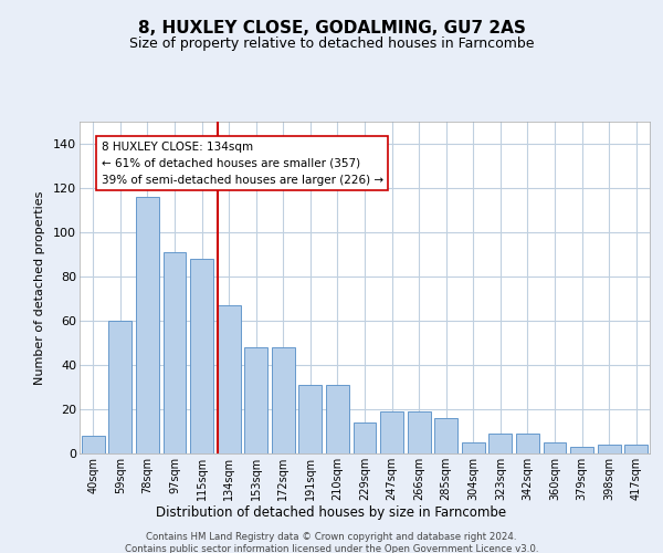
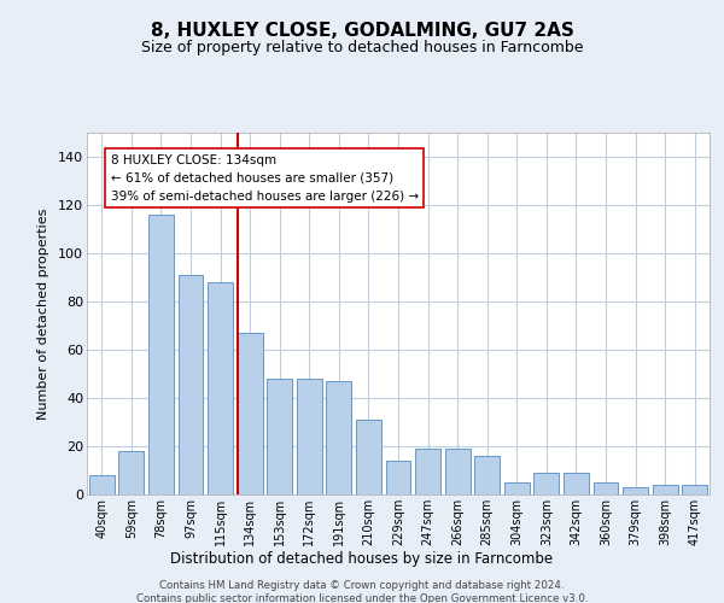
59sqm: 60 -> 18
191sqm: 31 -> 47
